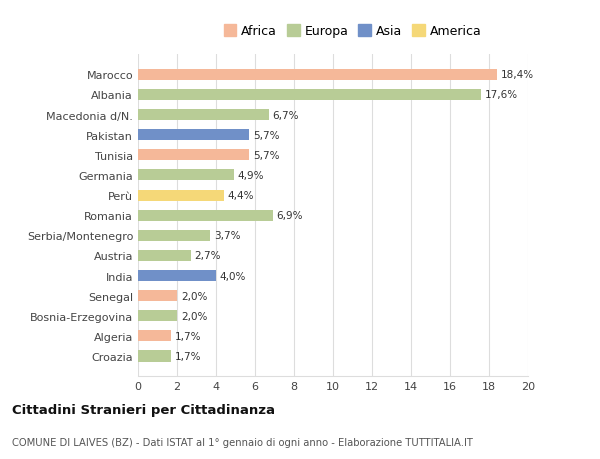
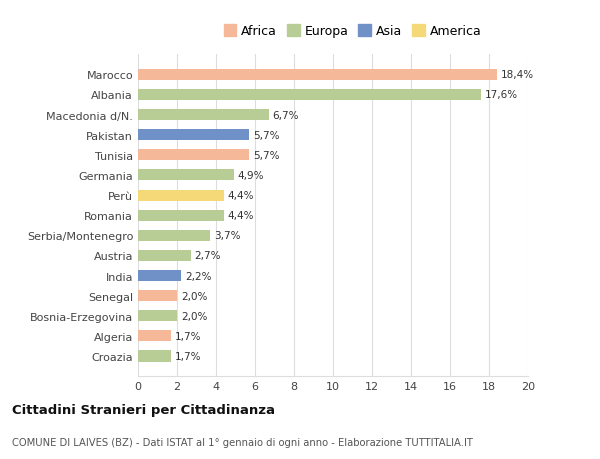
Romania: 6,9% -> 4,4%
India: 4,0% -> 2,2%
